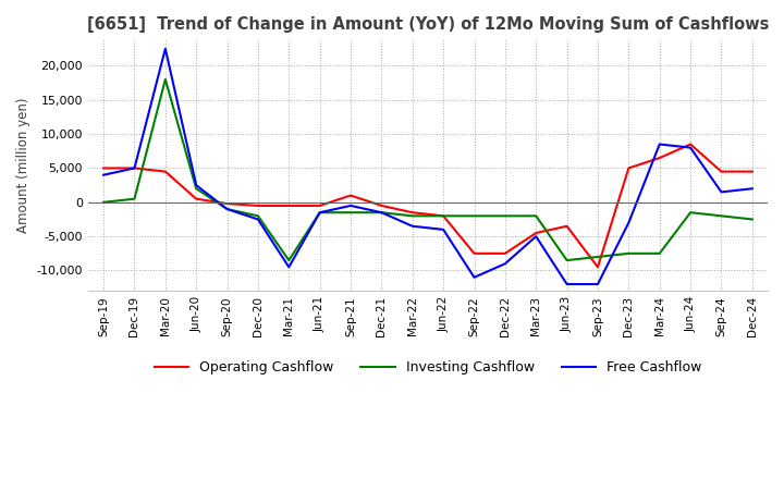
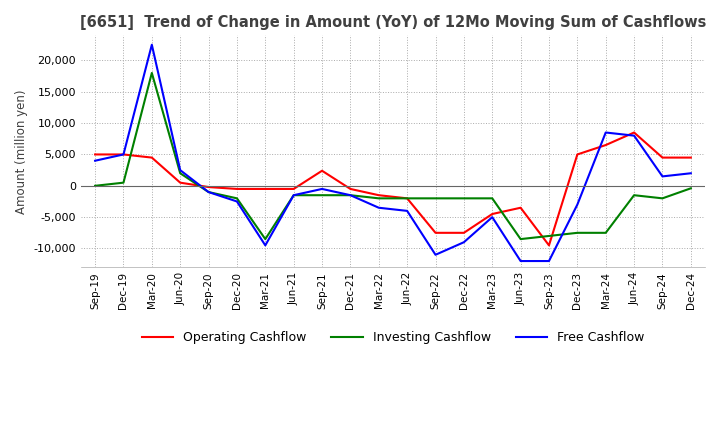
Operating Cashflow/Sep-21: 1,000 -> 2,400
Investing Cashflow/Dec-24: -2,500 -> -400
